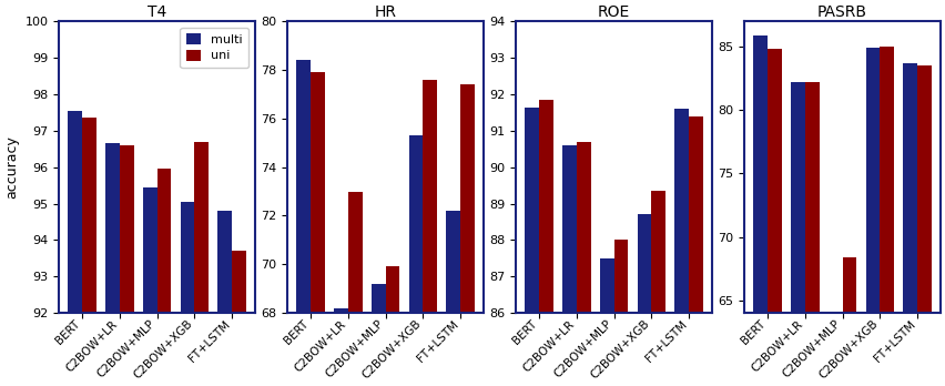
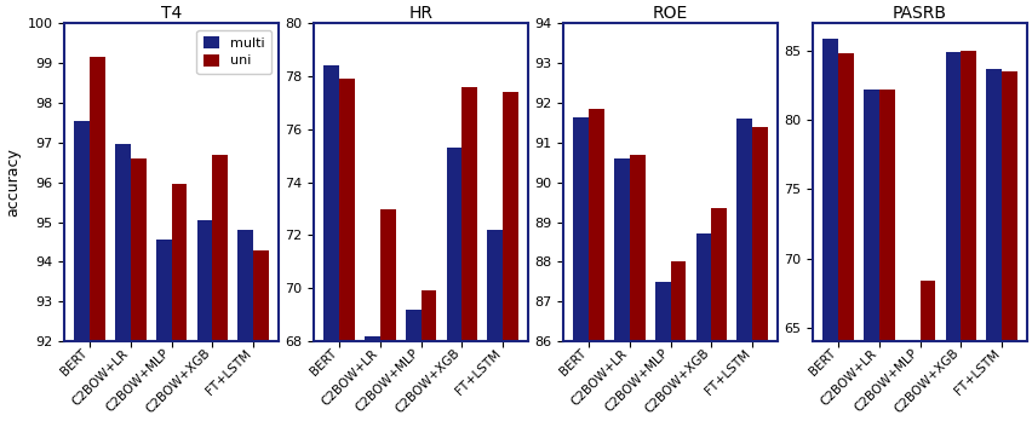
T4/uni/BERT: 97.35 -> 99.15
T4/multi/C2BOW+LR: 96.65 -> 96.95
T4/multi/C2BOW+MLP: 95.45 -> 94.55
T4/uni/FT+LSTM: 93.70 -> 94.30
